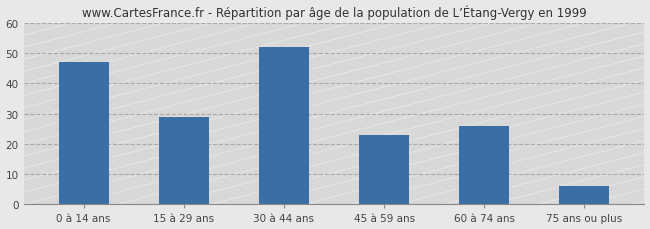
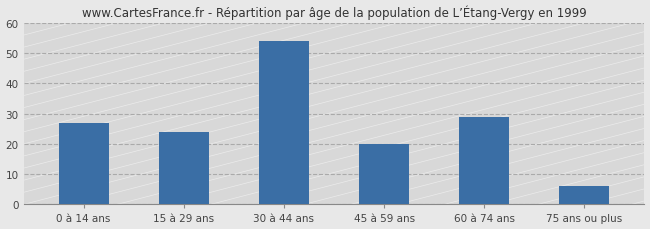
0 à 14 ans: 47 -> 27
15 à 29 ans: 29 -> 24
30 à 44 ans: 52 -> 54
45 à 59 ans: 23 -> 20
60 à 74 ans: 26 -> 29
